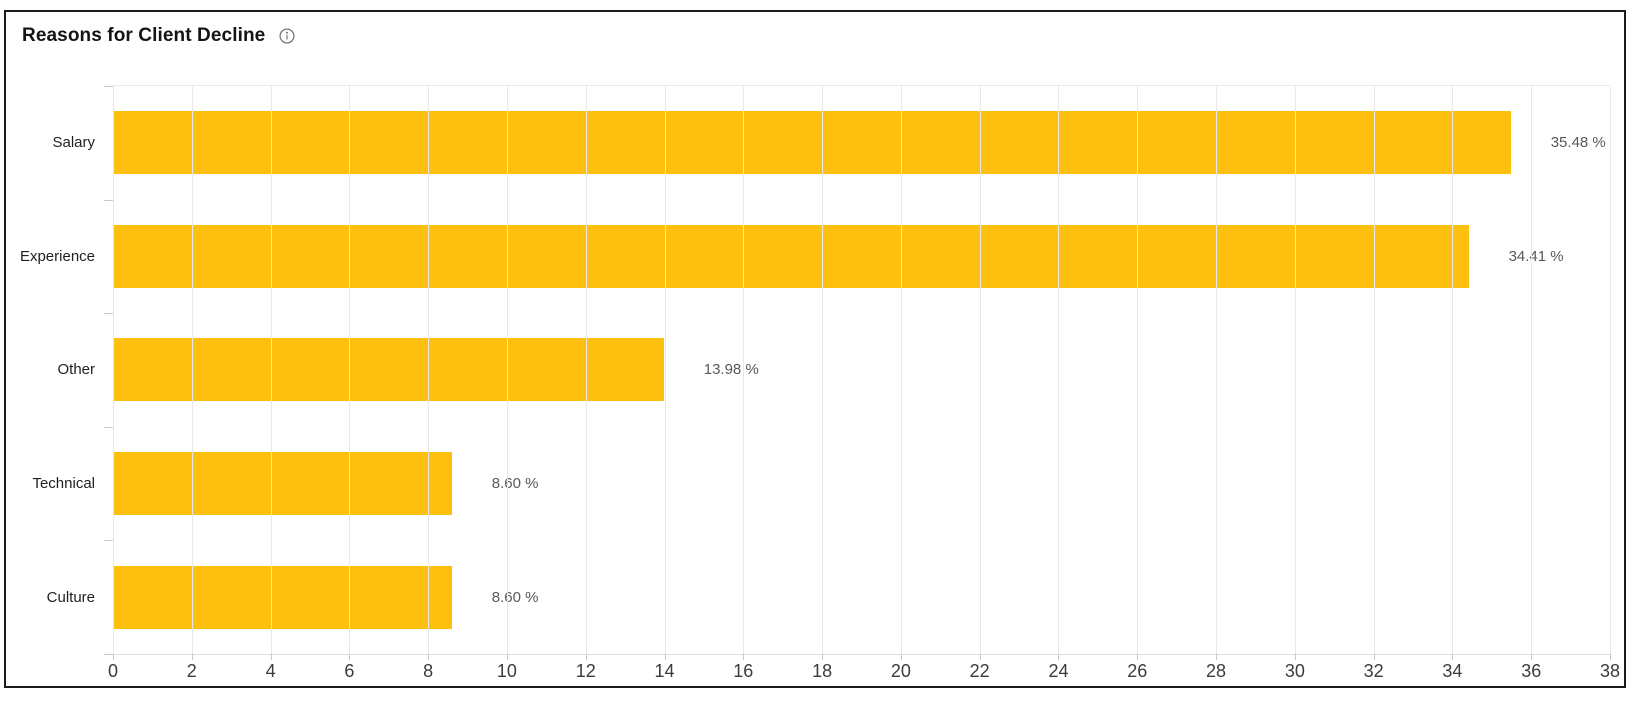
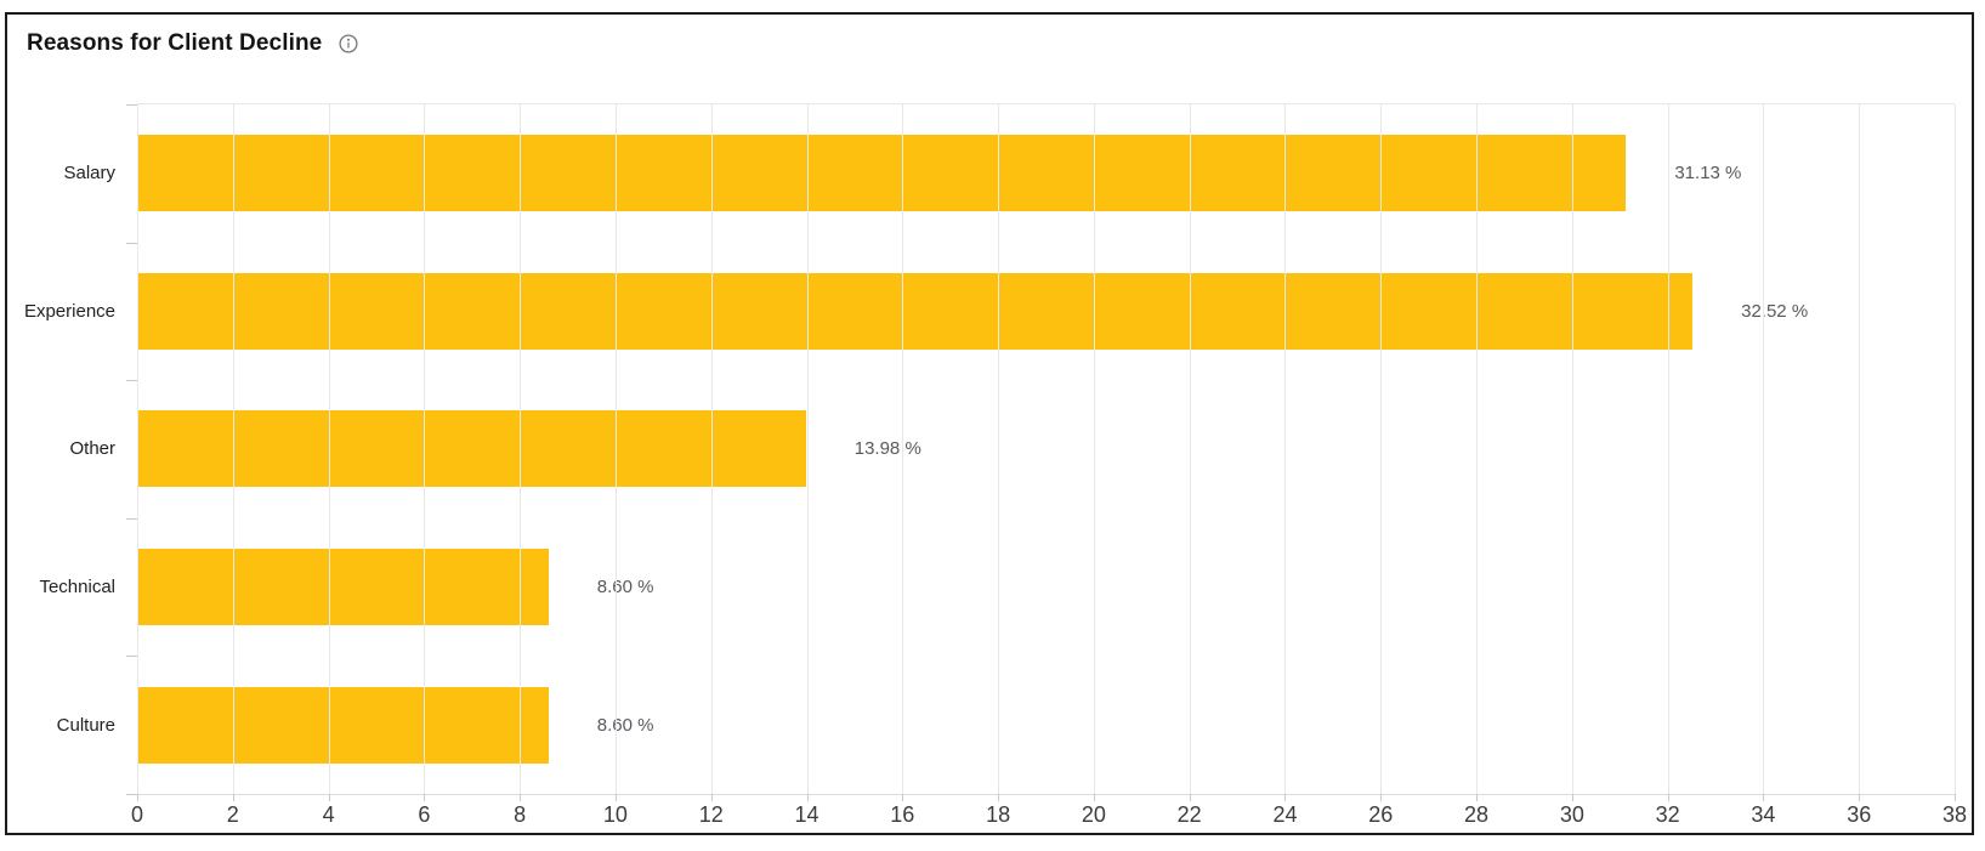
Salary: 35.48 -> 31.13
Experience: 34.41 -> 32.52
